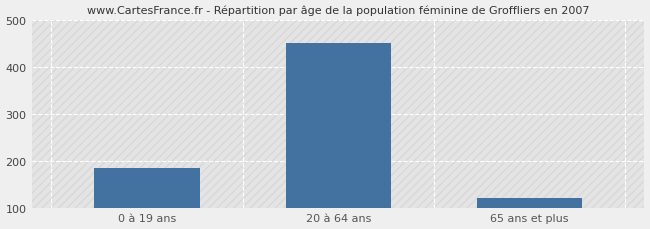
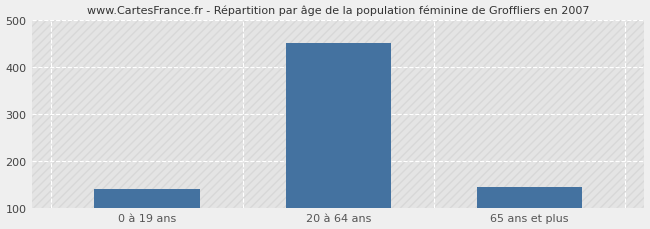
0 à 19 ans: 185 -> 140
65 ans et plus: 120 -> 145
